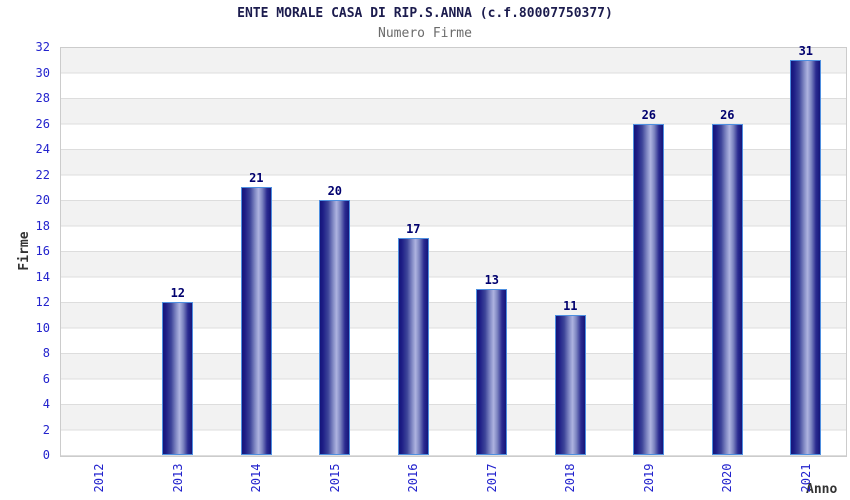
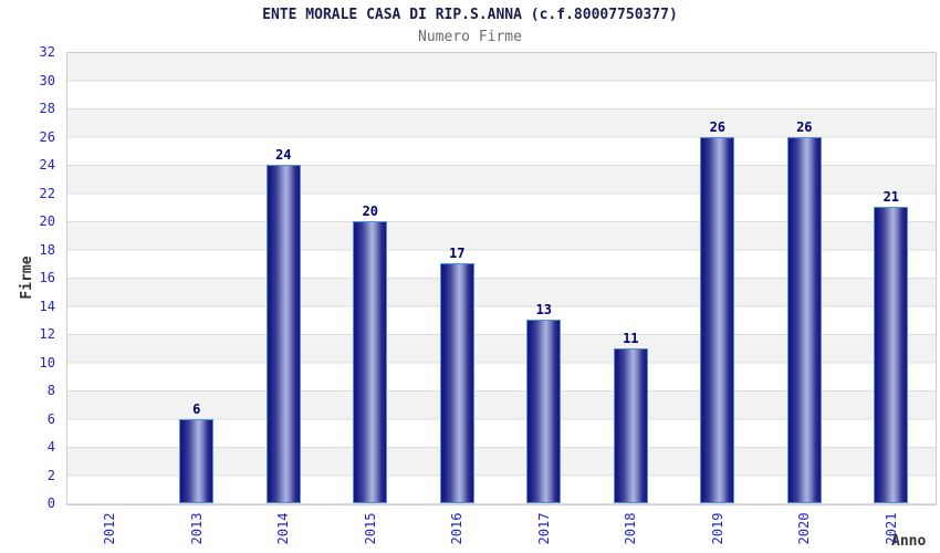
2013: 12 -> 6
2014: 21 -> 24
2021: 31 -> 21
